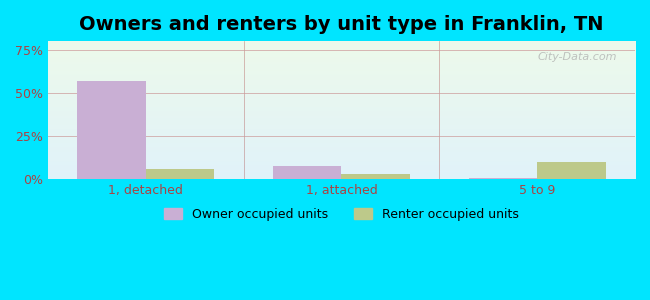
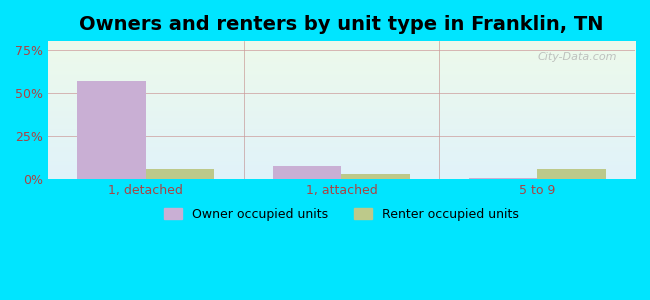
Renter occupied units/5 to 9: 10% -> 6%
